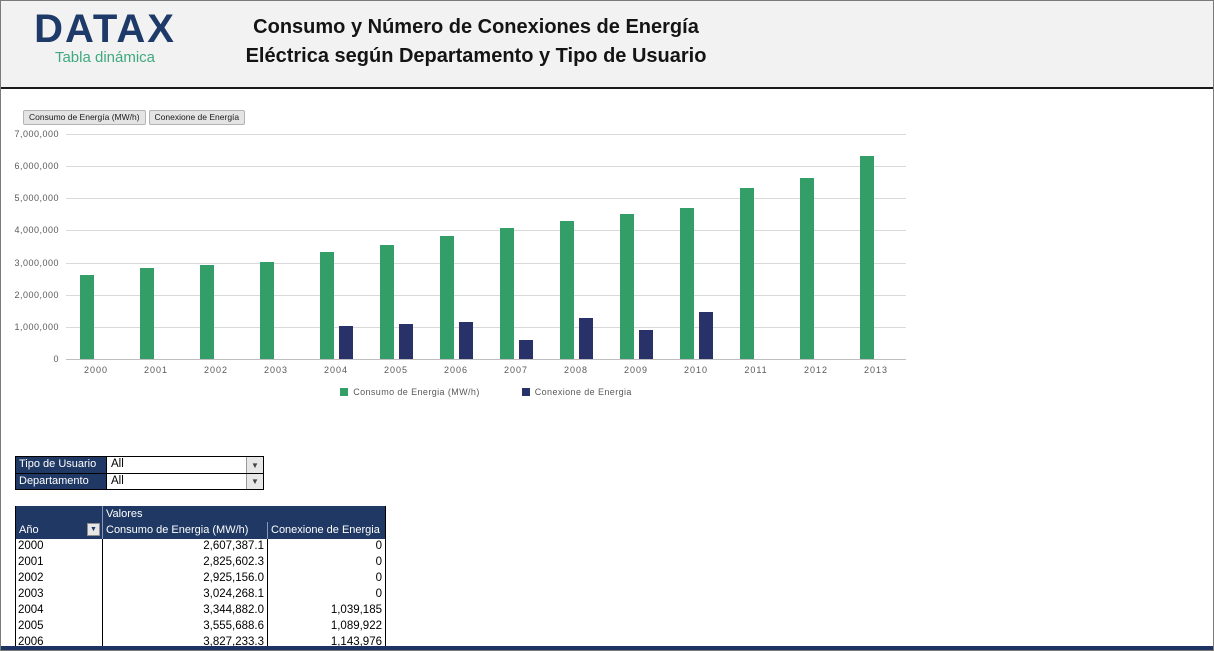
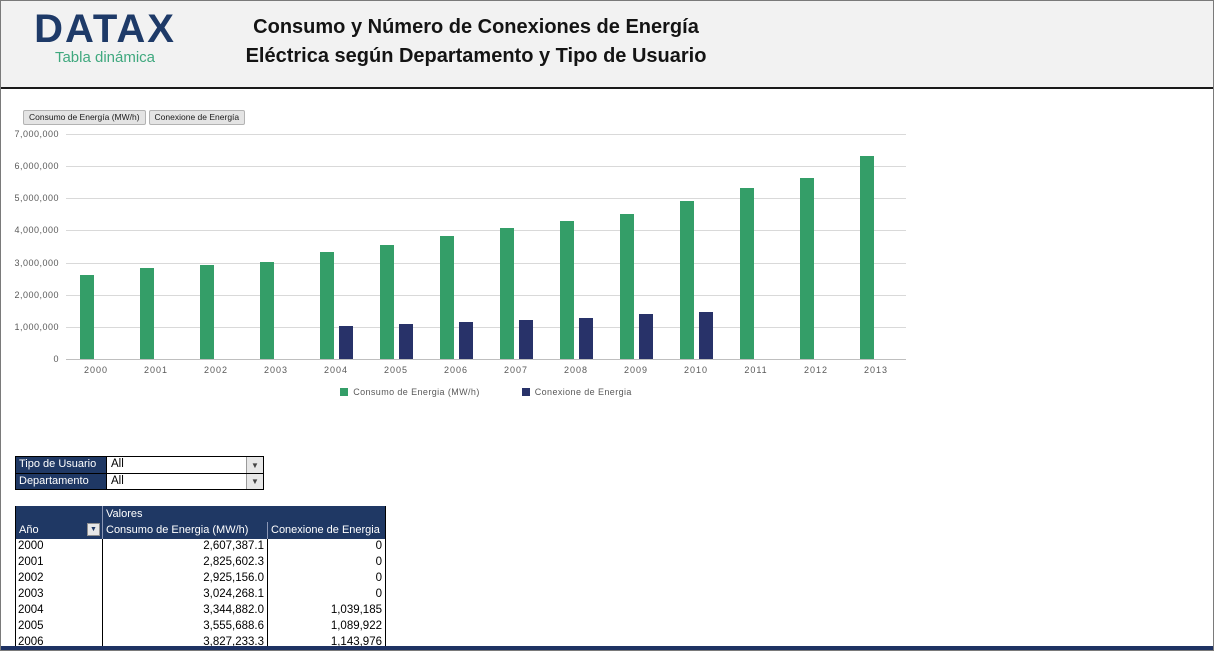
Conexione de Energia/2007: 600000 -> 1200000
Conexione de Energia/2009: 900000 -> 1400000
Consumo de Energia (MW/h)/2010: 4700000 -> 4900000
